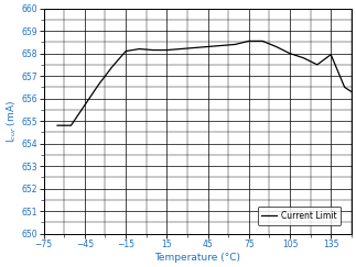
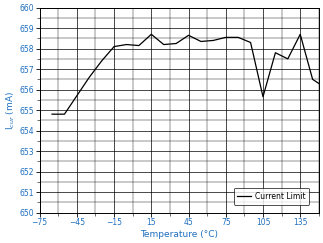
15: 658.15 -> 658.70
45: 658.30 -> 658.65
105: 658.00 -> 655.65
135: 657.95 -> 658.70
